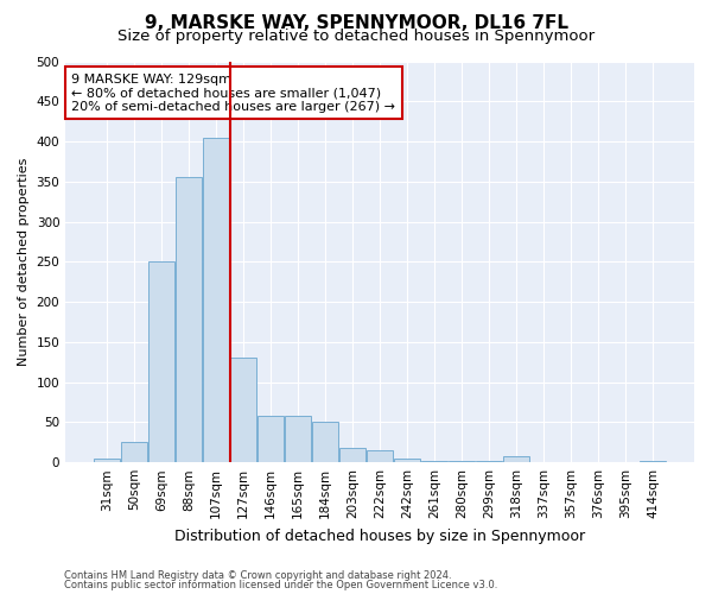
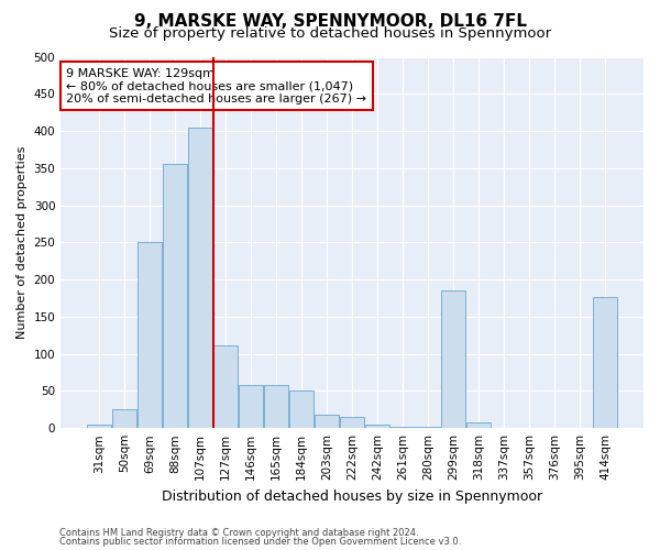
127sqm: 130 -> 112
299sqm: 2 -> 186
414sqm: 2 -> 176
